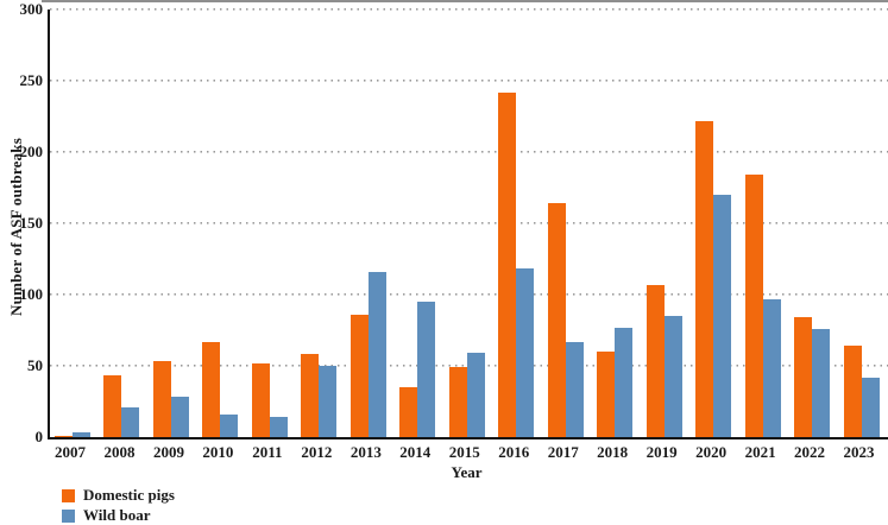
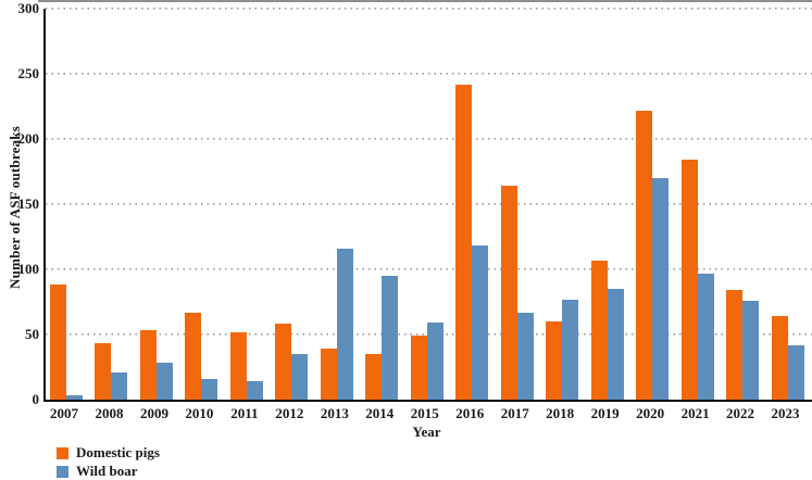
Domestic pigs/2007: 1 -> 88
Wild boar/2012: 50 -> 35
Domestic pigs/2013: 86 -> 39
